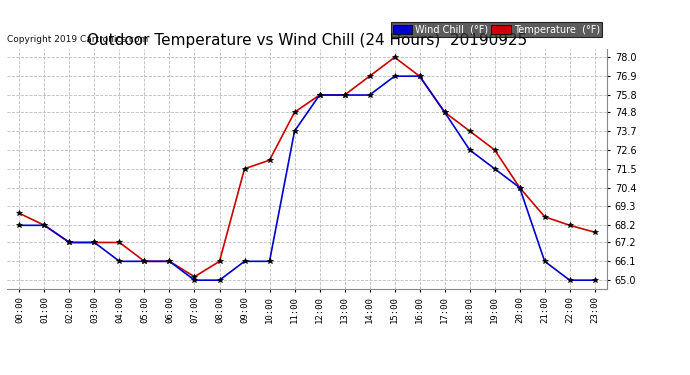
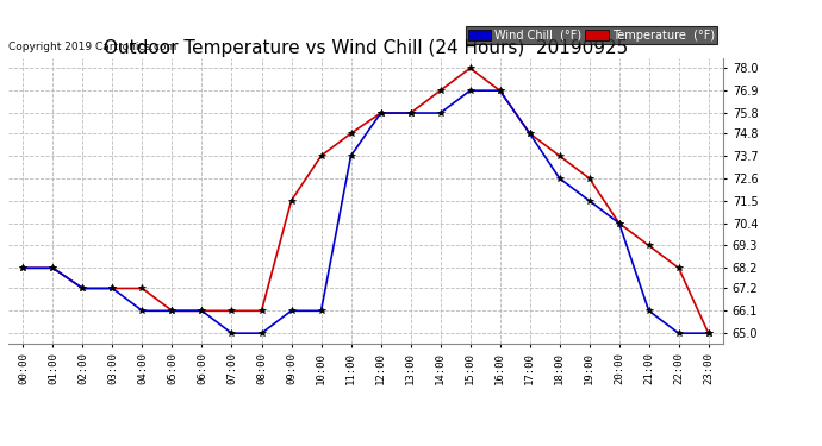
Temperature (°F)/00:00: 68.9 -> 68.2
Temperature (°F)/07:00: 65.2 -> 66.1
Temperature (°F)/10:00: 72.0 -> 73.7
Temperature (°F)/21:00: 68.7 -> 69.3
Temperature (°F)/23:00: 67.8 -> 65.0
